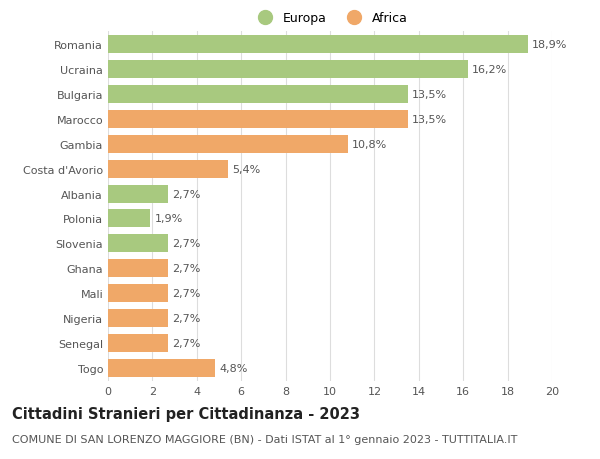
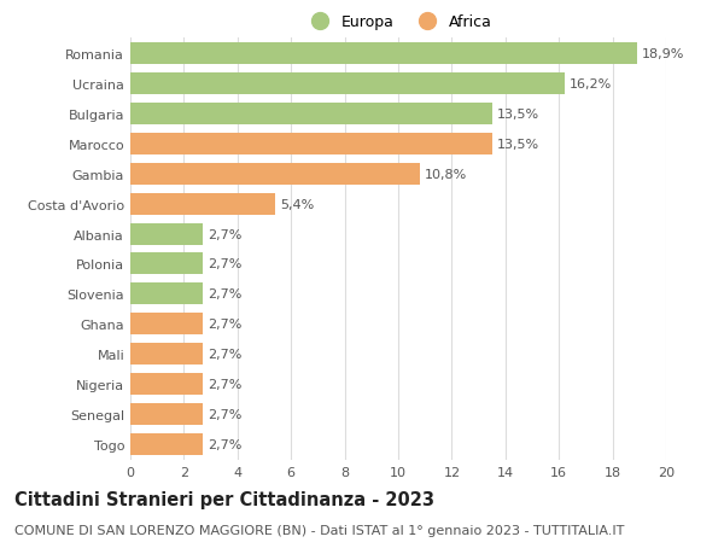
Polonia: 1,9% -> 2,7%
Togo: 4,8% -> 2,7%
